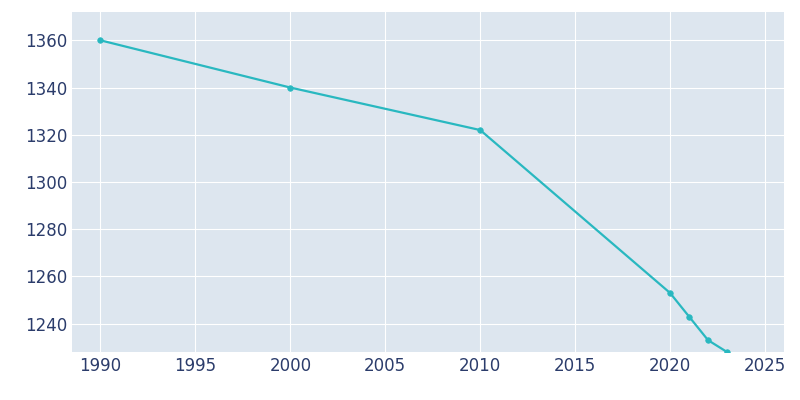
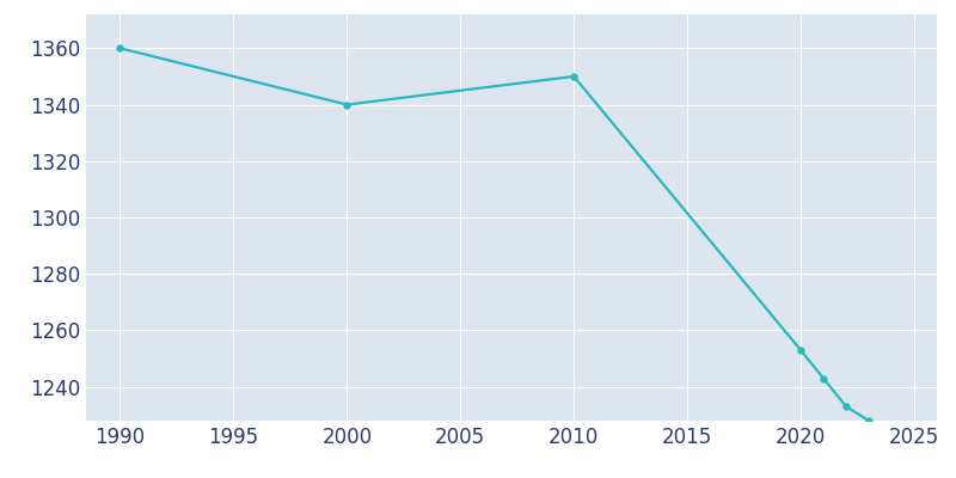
2010: 1322 -> 1350
